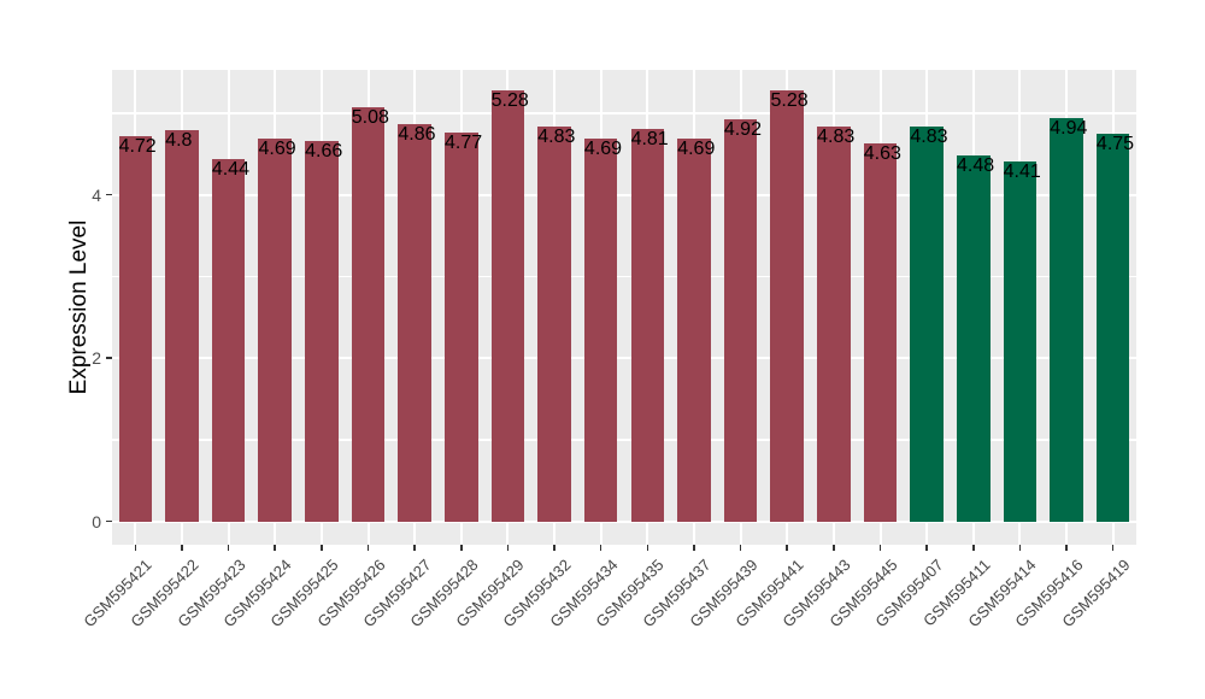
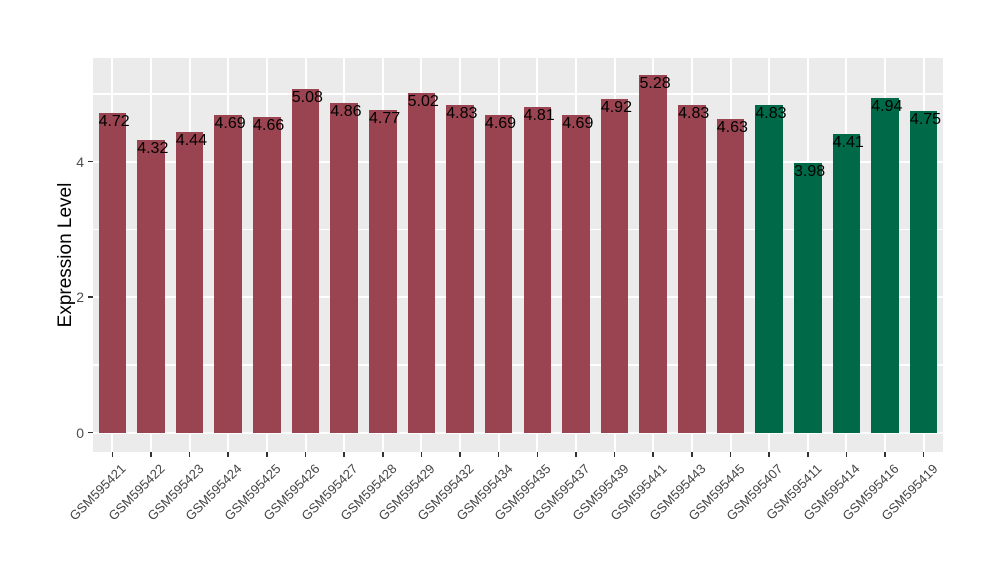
GSM595422: 4.8 -> 4.32
GSM595429: 5.28 -> 5.02
GSM595411: 4.48 -> 3.98
